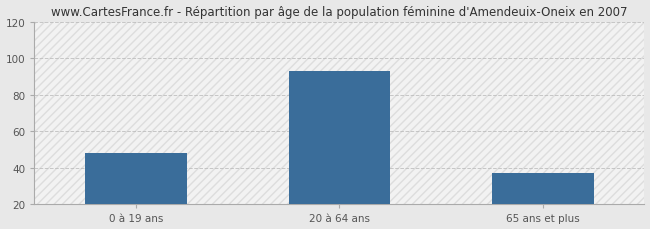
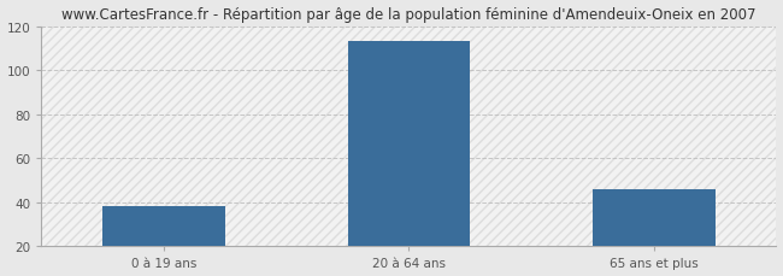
0 à 19 ans: 48 -> 38
20 à 64 ans: 93 -> 113
65 ans et plus: 37 -> 46
